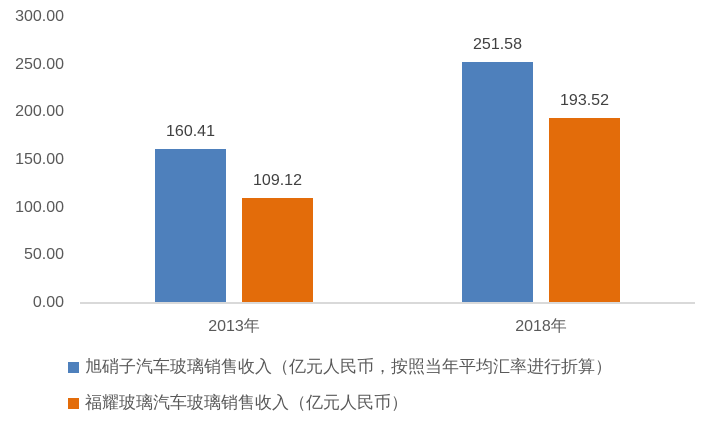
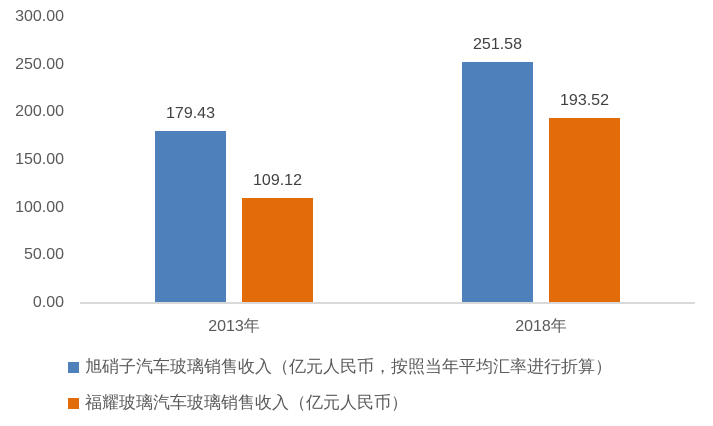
旭硝子汽车玻璃销售收入（亿元人民币，按照当年平均汇率进行折算）/2013年: 160.41 -> 179.43
